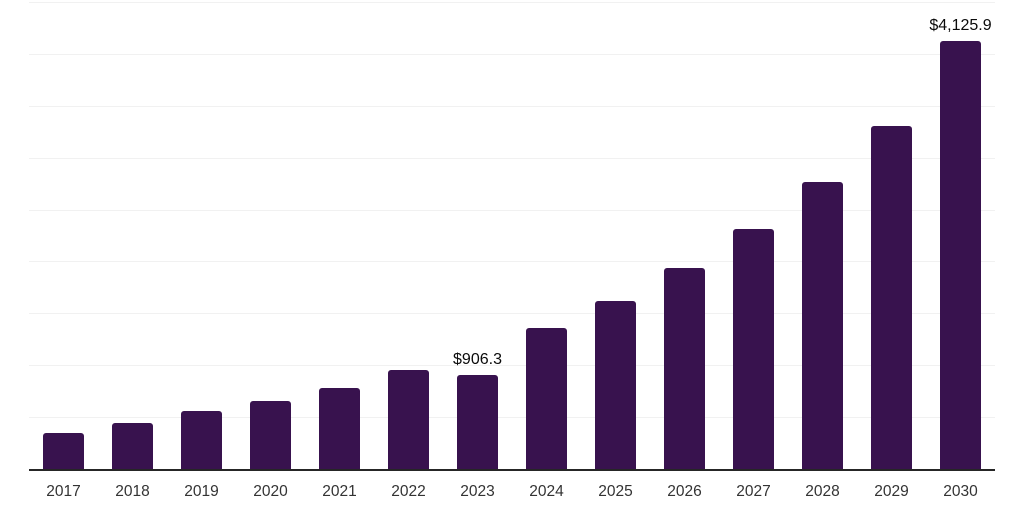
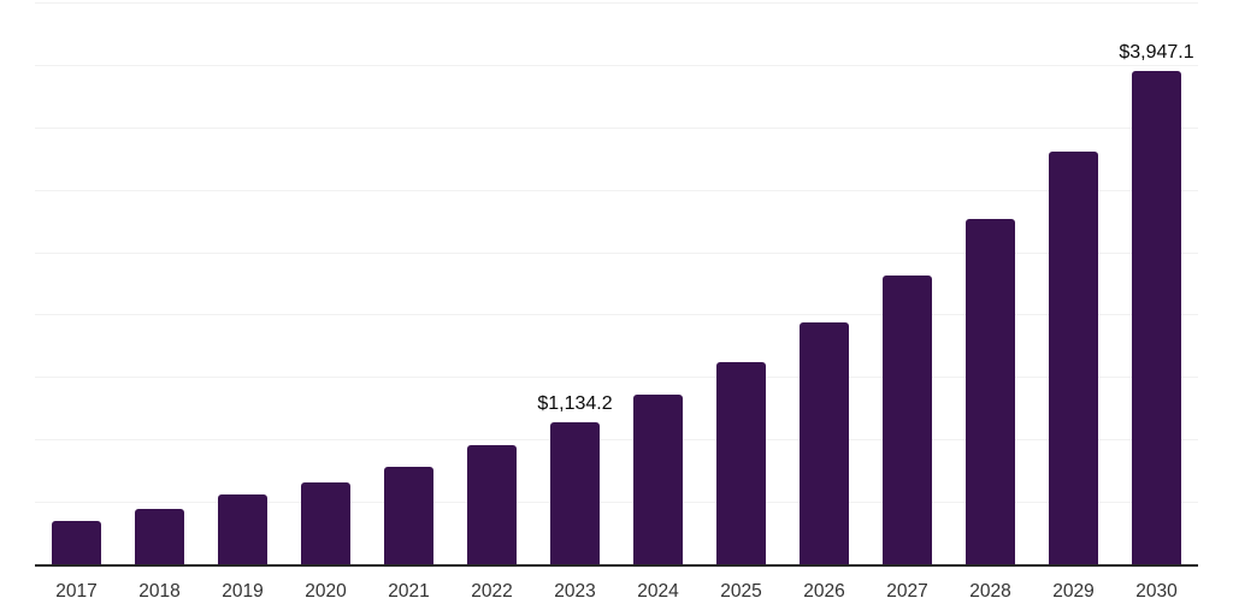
2023: $906.3 -> $1,134.2
2030: $4,125.9 -> $3,947.1
